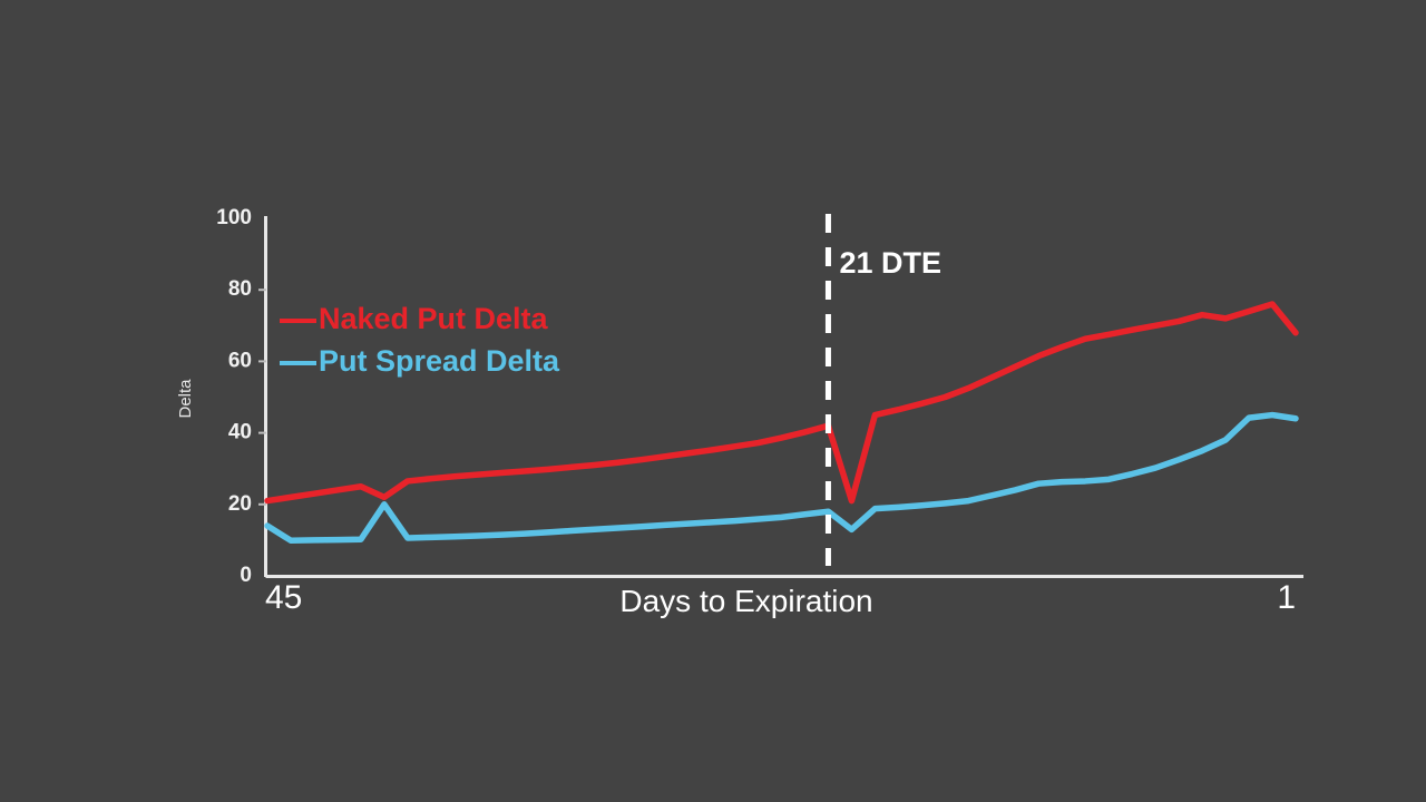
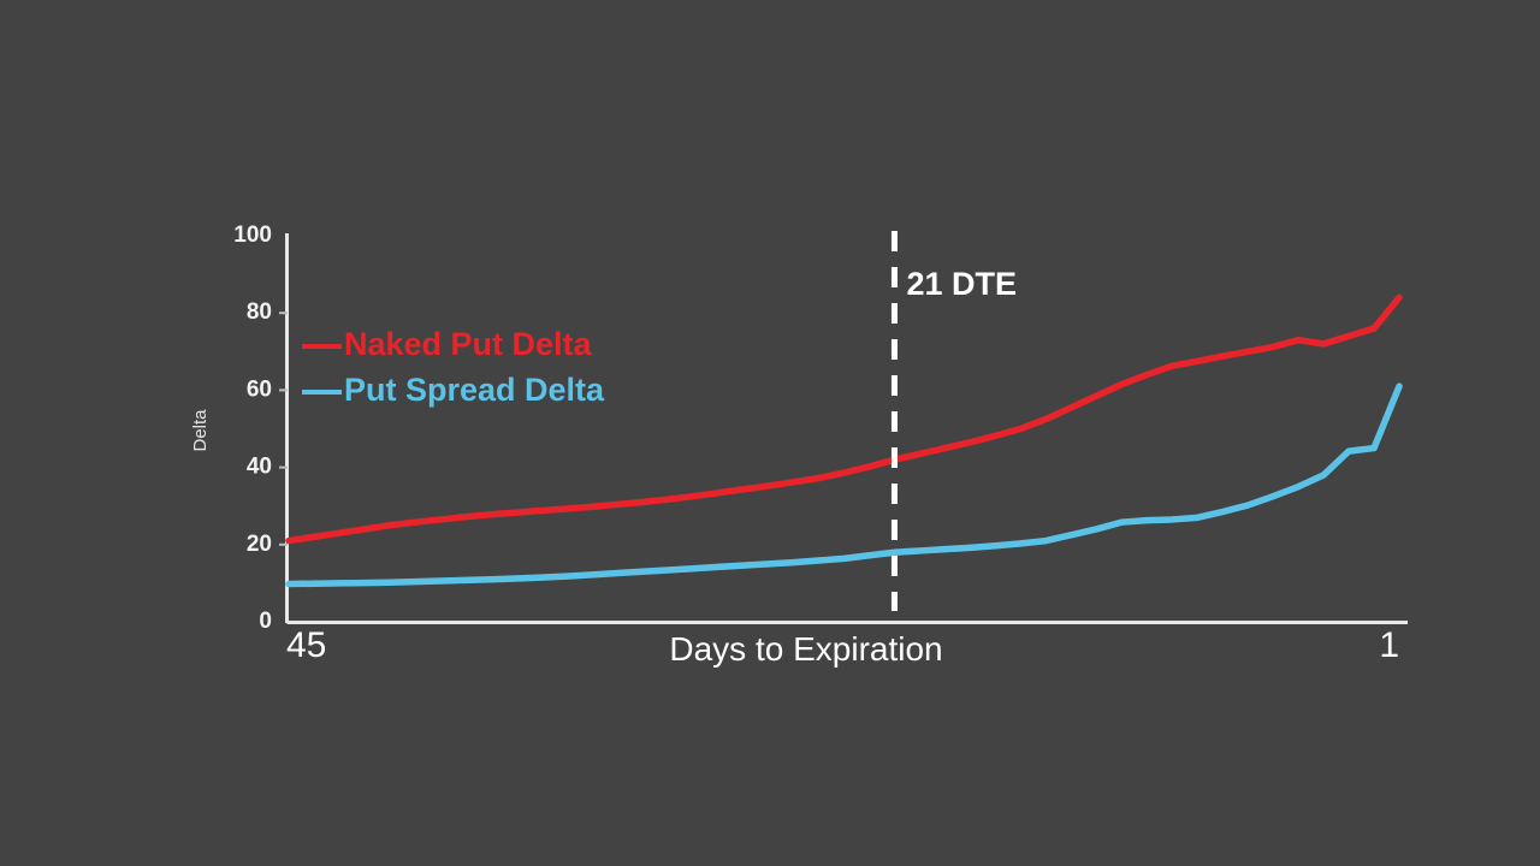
Put Spread Delta/45: 14 -> 10
Naked Put Delta/40: 22 -> 26
Put Spread Delta/40: 20 -> 10
Naked Put Delta/20: 21 -> 44
Put Spread Delta/20: 13 -> 18
Naked Put Delta/1: 68 -> 84
Put Spread Delta/1: 44 -> 61
